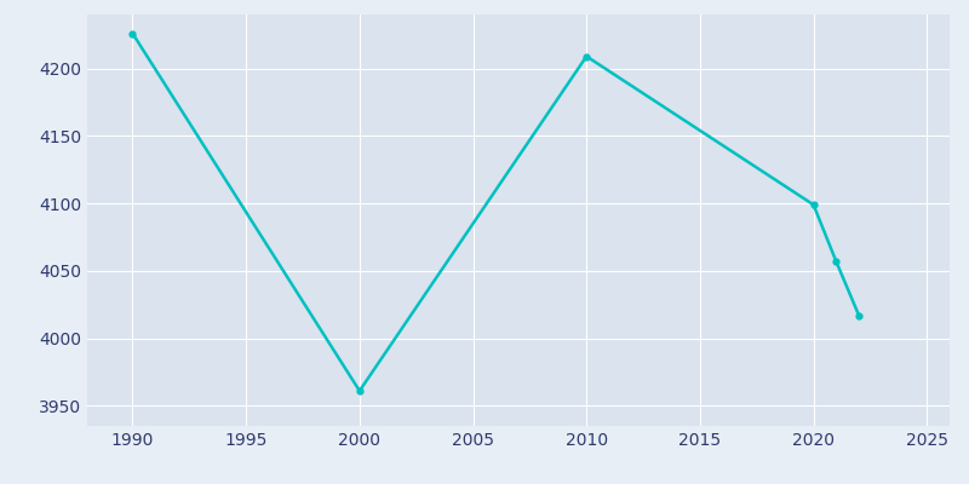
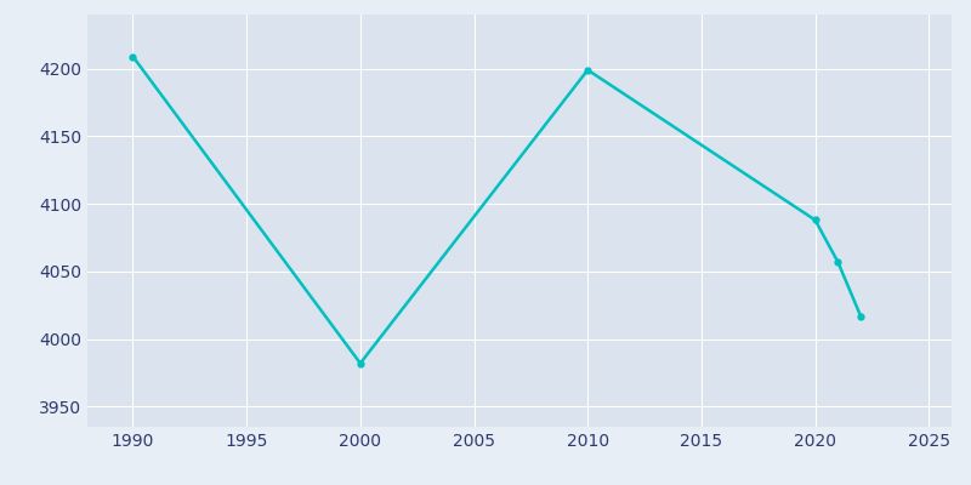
1990: 4226 -> 4209
2000: 3961 -> 3982
2010: 4209 -> 4199
2020: 4099 -> 4088
